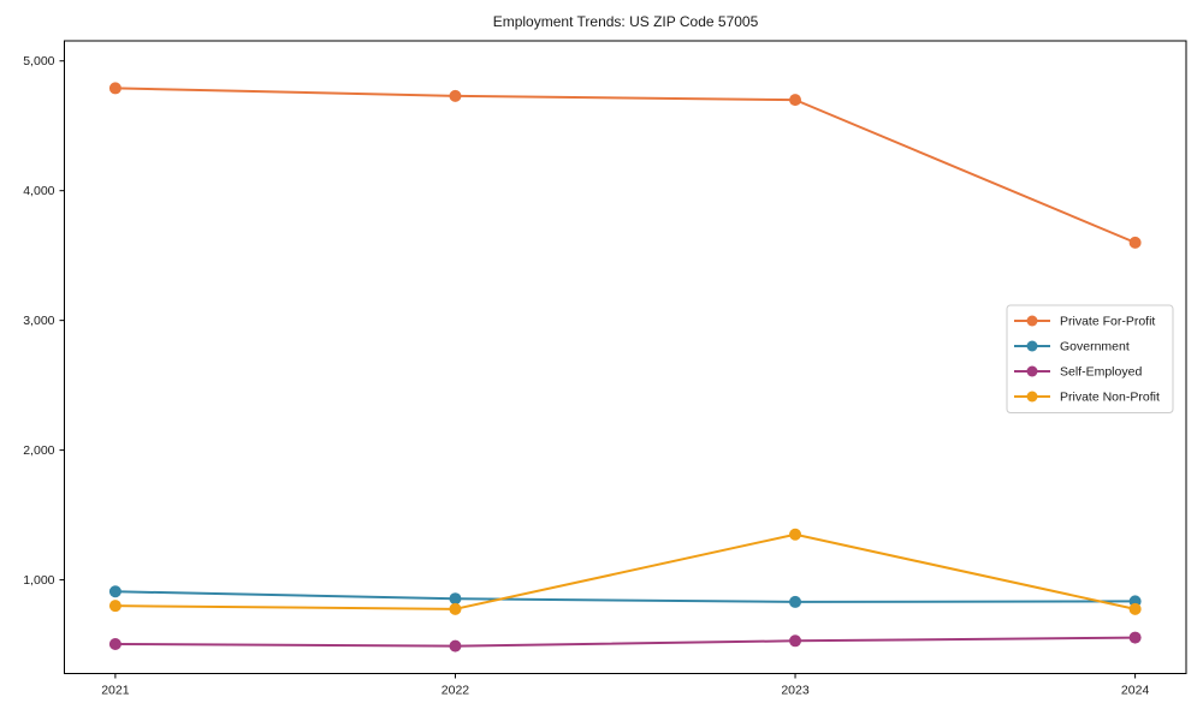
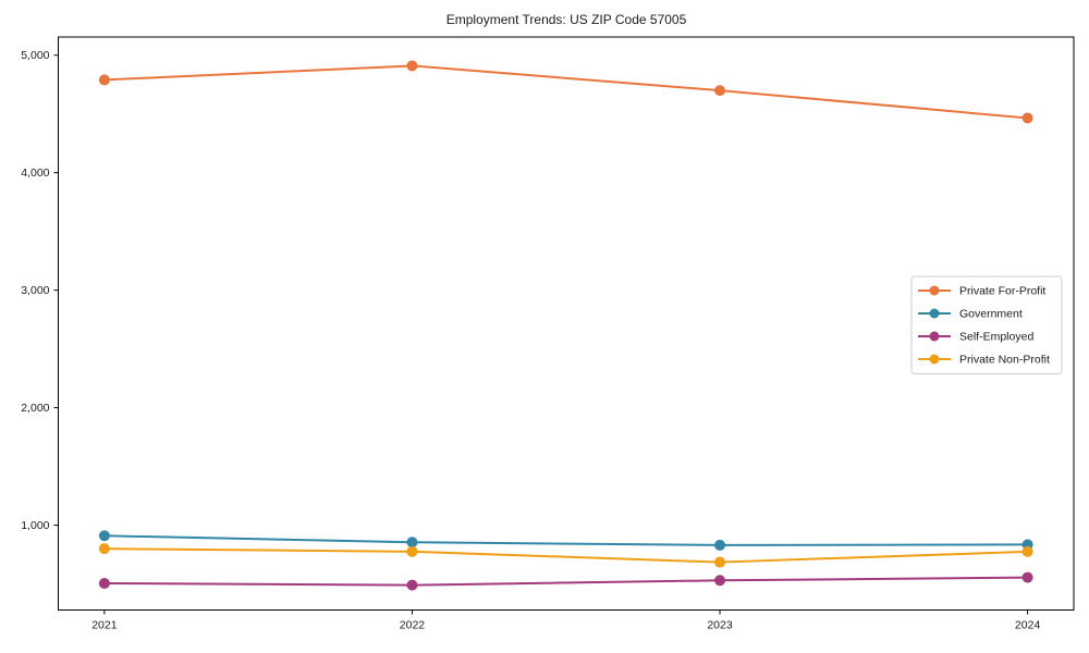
Private For-Profit/2022: 4730 -> 4910
Private Non-Profit/2023: 1350 -> 680
Private For-Profit/2024: 3600 -> 4460
